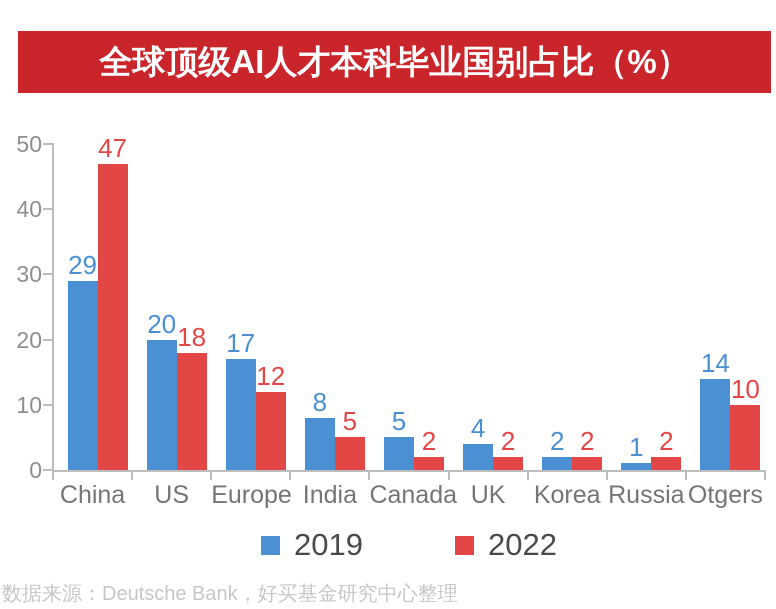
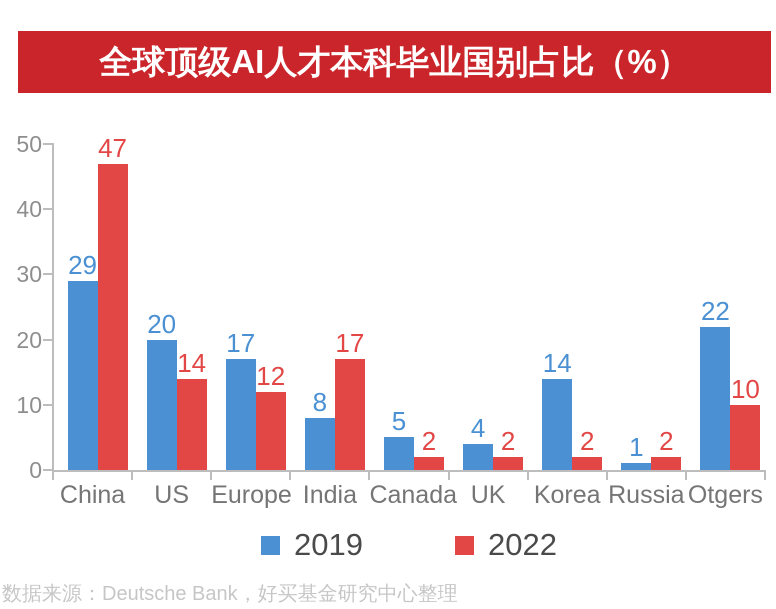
2022/US: 18 -> 14
2022/India: 5 -> 17
2019/Korea: 2 -> 14
2019/Otgers: 14 -> 22
